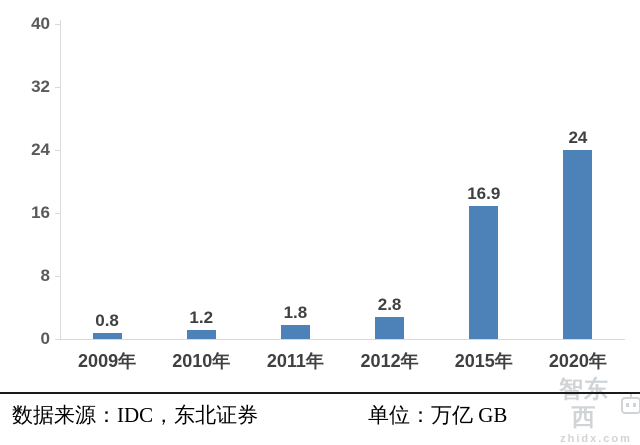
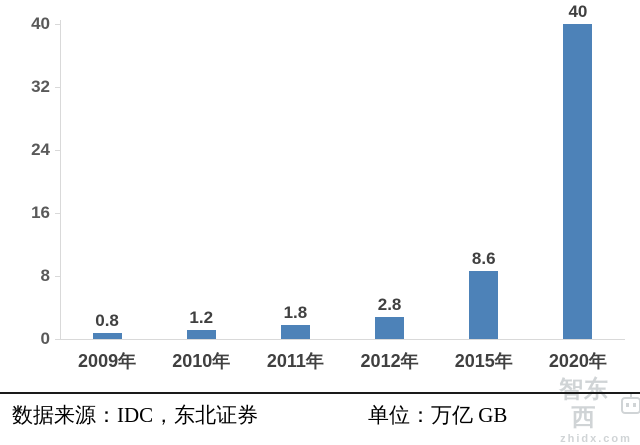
2015年: 16.9 -> 8.6
2020年: 24 -> 40
